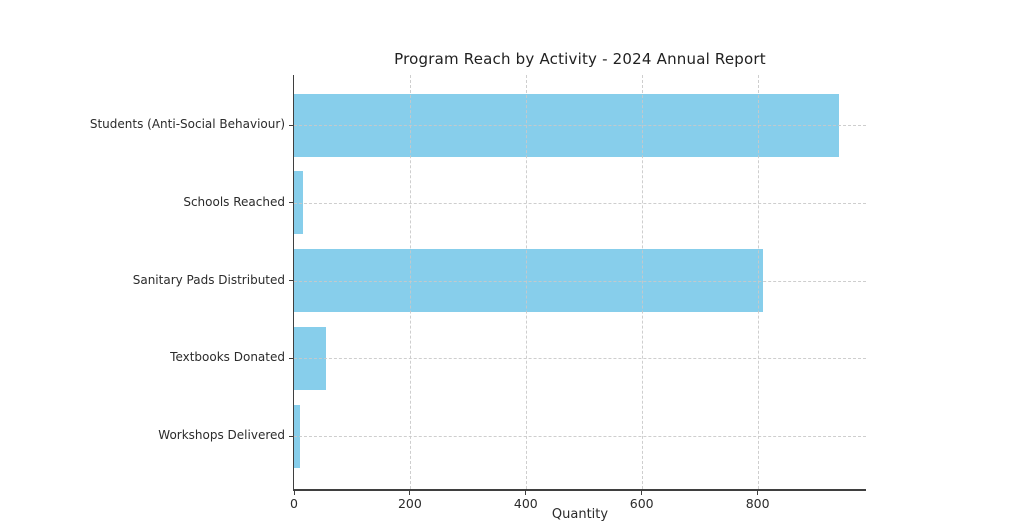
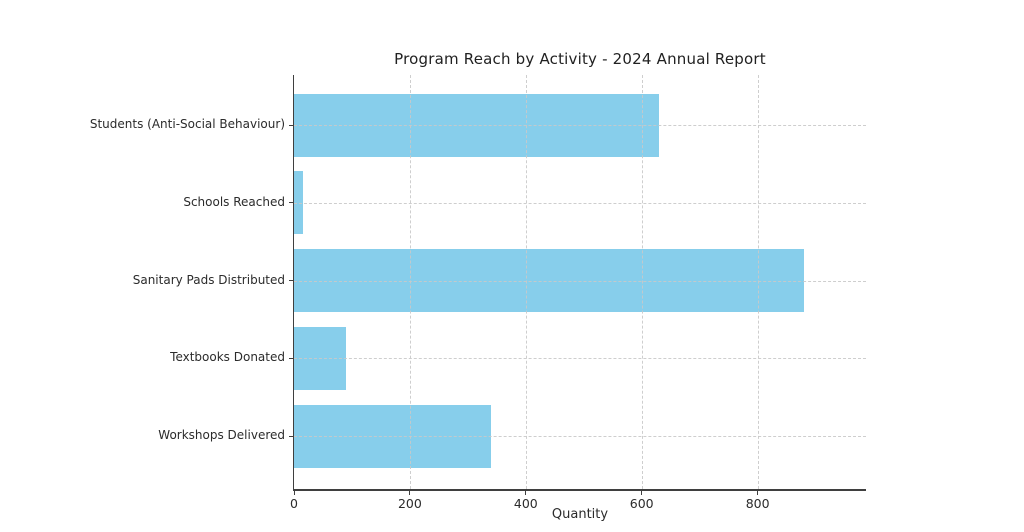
Students (Anti-Social Behaviour): 940 -> 630
Sanitary Pads Distributed: 810 -> 880
Textbooks Donated: 60 -> 90
Workshops Delivered: 10 -> 340
